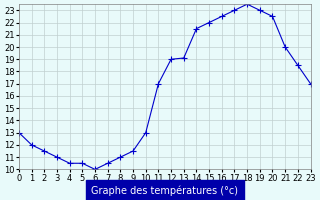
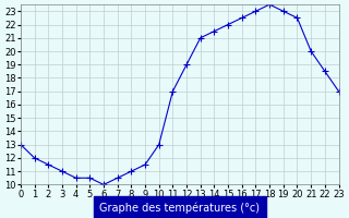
13: 19.1 -> 21.0
